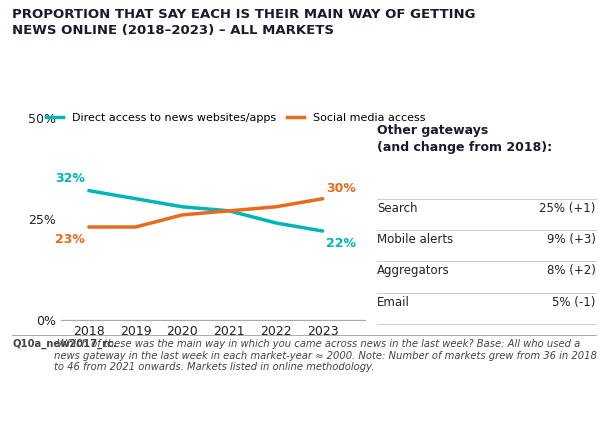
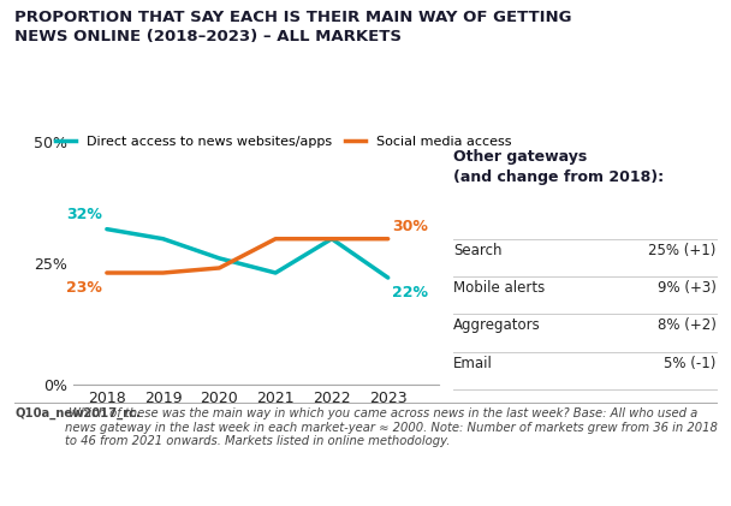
Direct access to news websites/apps/2020: 28% -> 26%
Social media access/2020: 26% -> 24%
Direct access to news websites/apps/2021: 27% -> 23%
Social media access/2021: 27% -> 30%
Direct access to news websites/apps/2022: 24% -> 30%
Social media access/2022: 28% -> 30%
